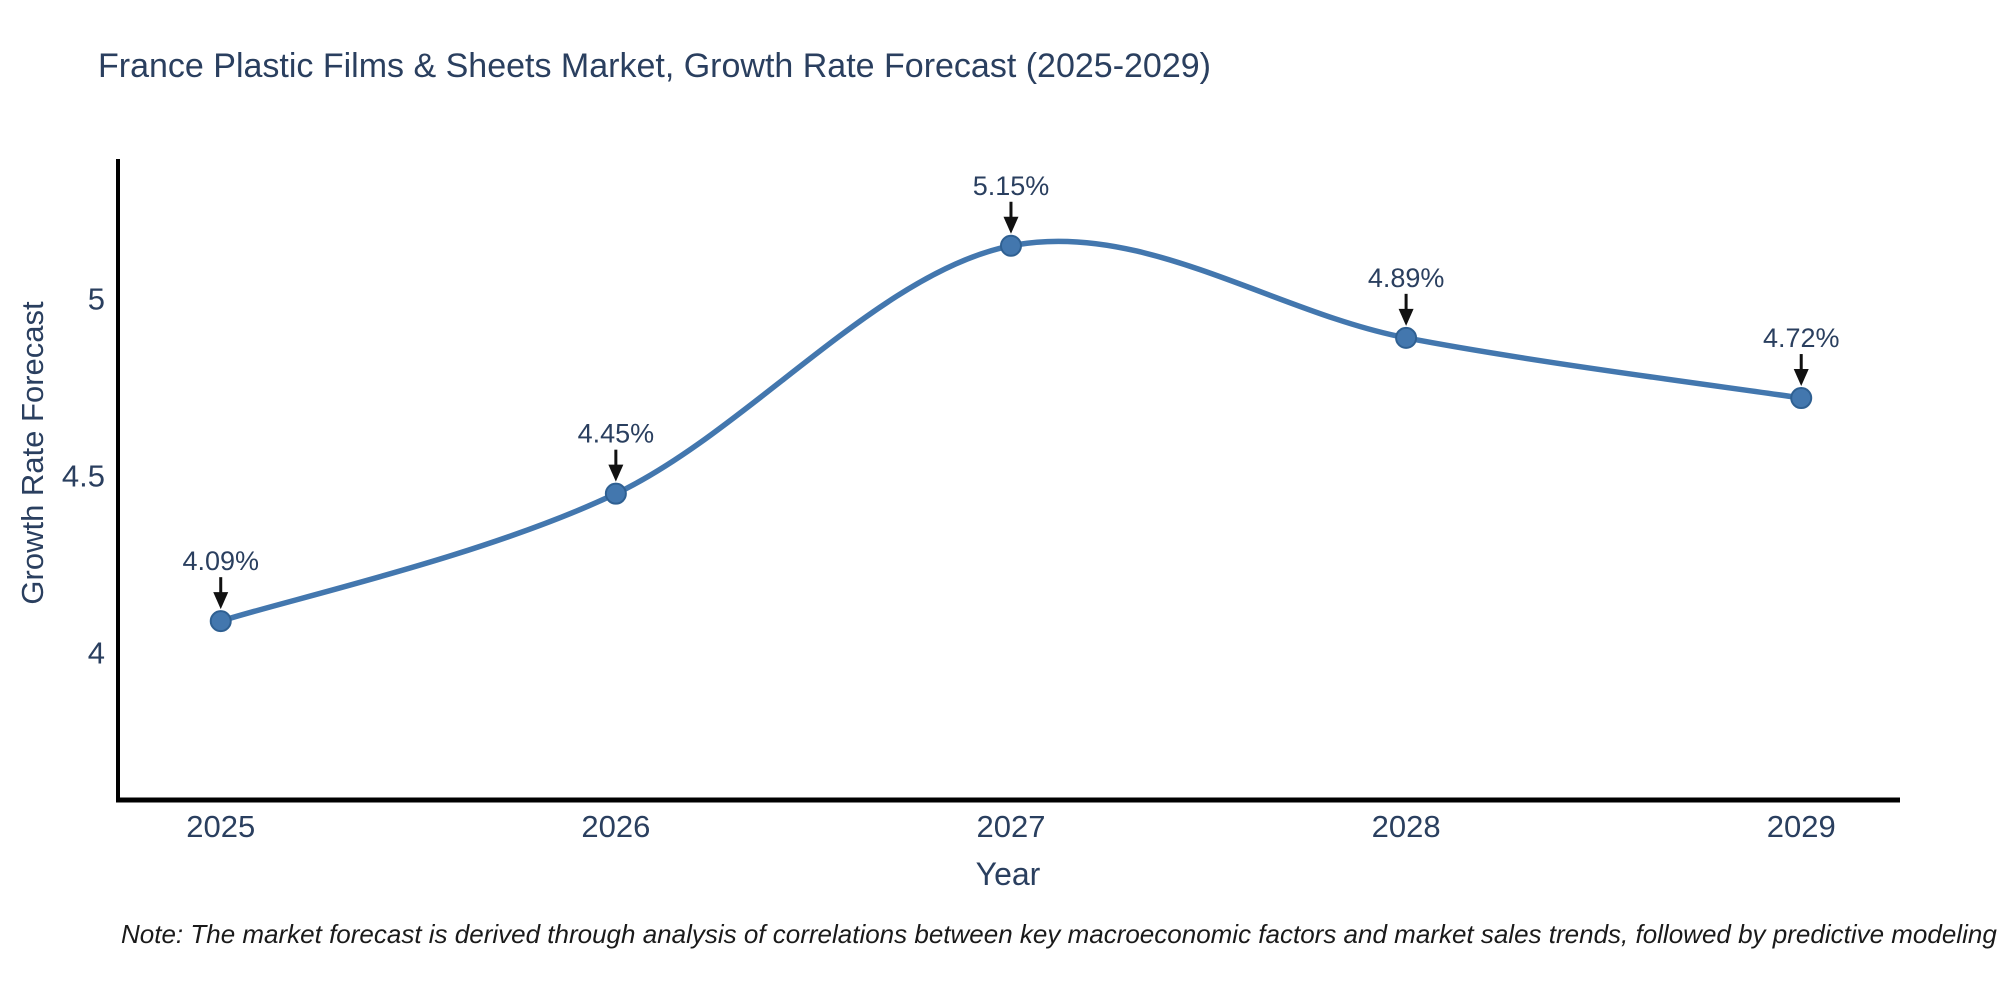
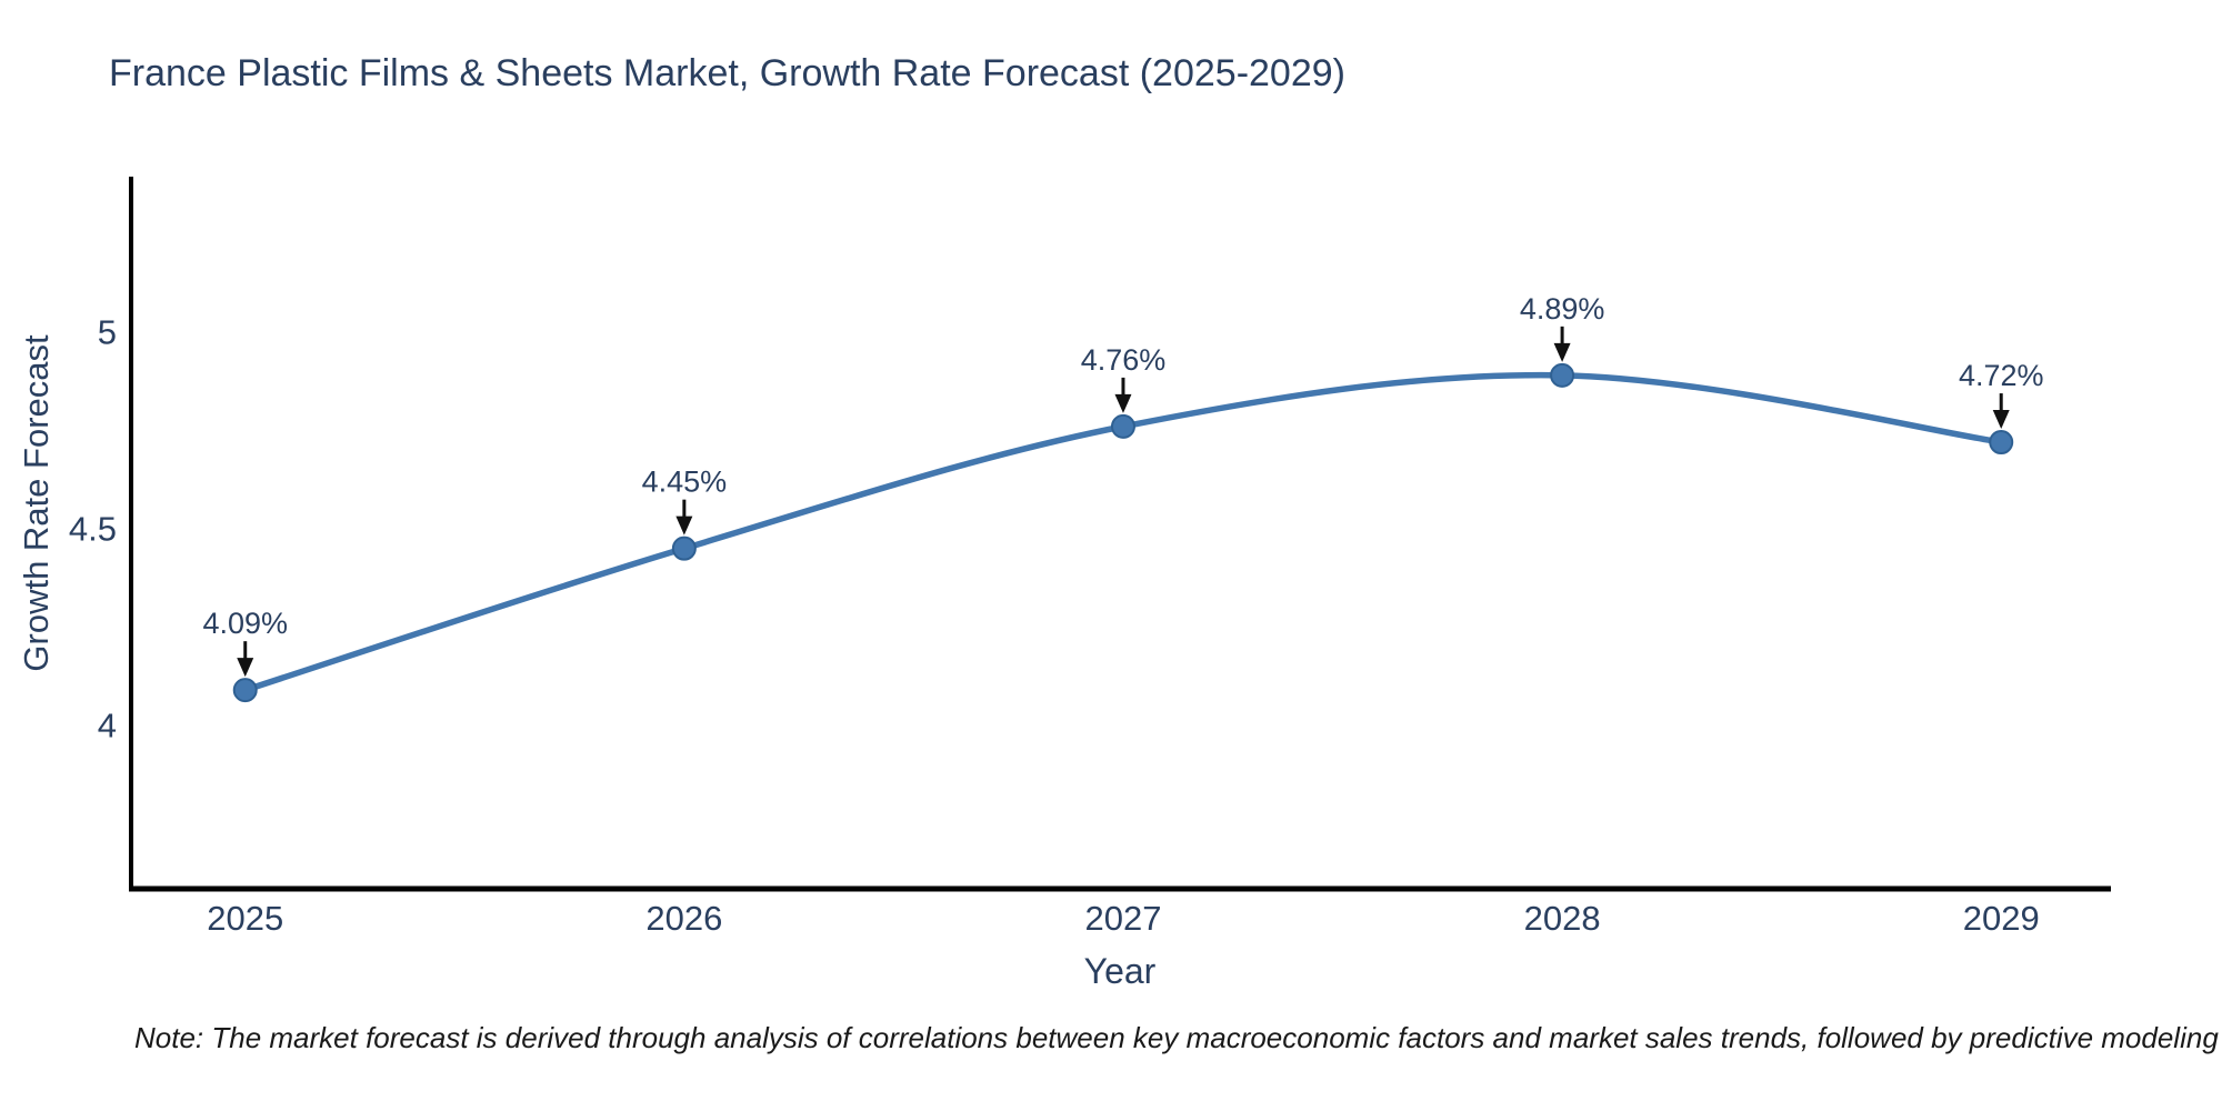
2027: 5.15% -> 4.76%
